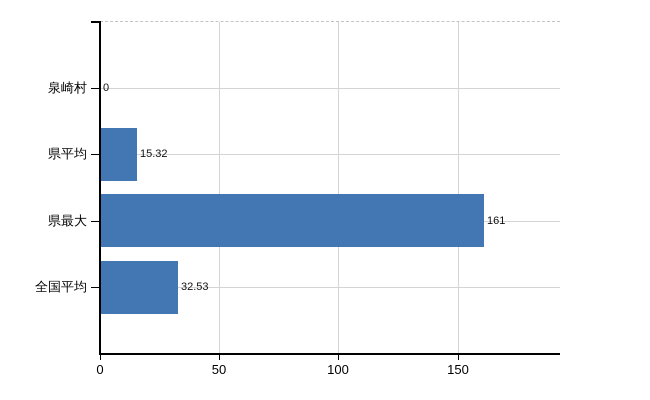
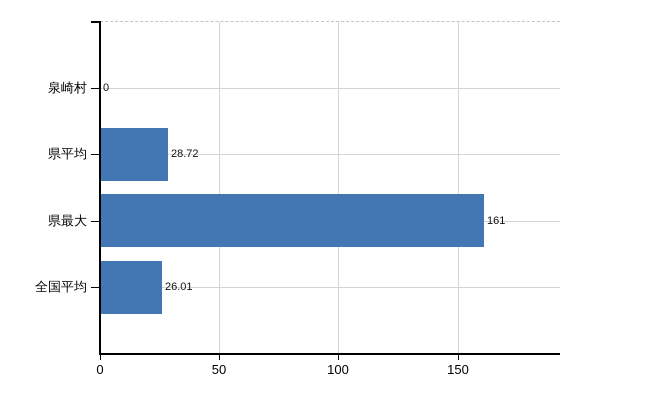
県平均: 15.32 -> 28.72
全国平均: 32.53 -> 26.01
